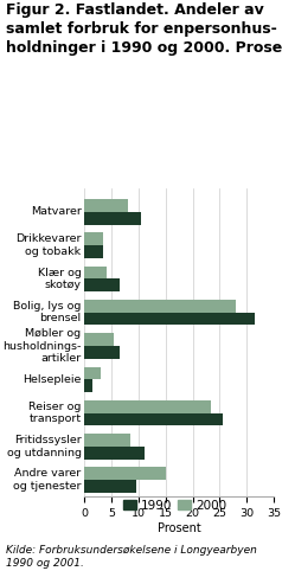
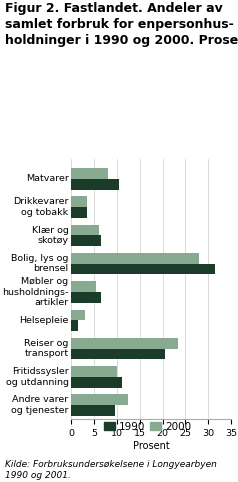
2000/Klær og skotøy: 4.0 -> 6.0
1990/Reiser og transport: 25.5 -> 20.5
2000/Fritidssysler og utdanning: 8.5 -> 10.0
2000/Andre varer og tjenester: 15.0 -> 12.5
